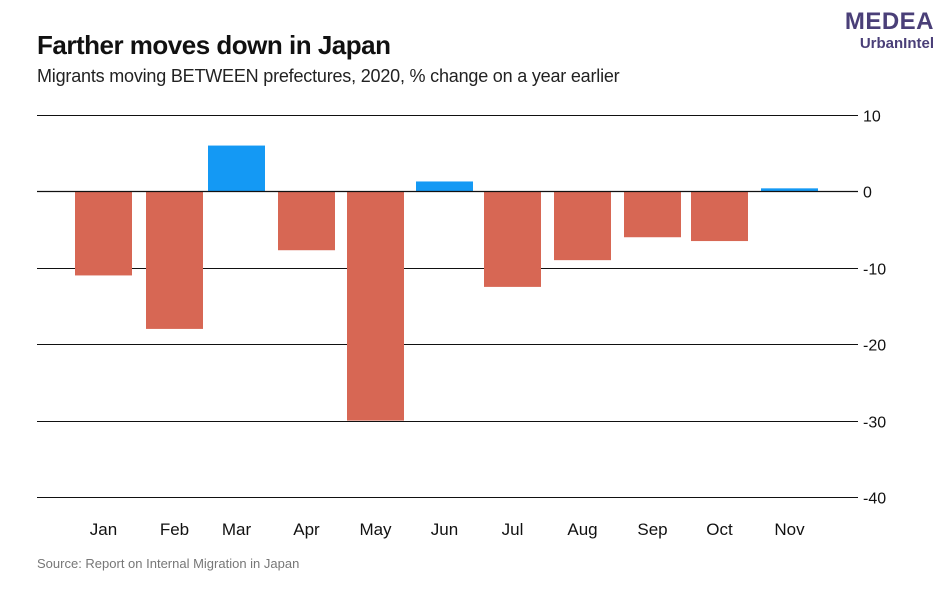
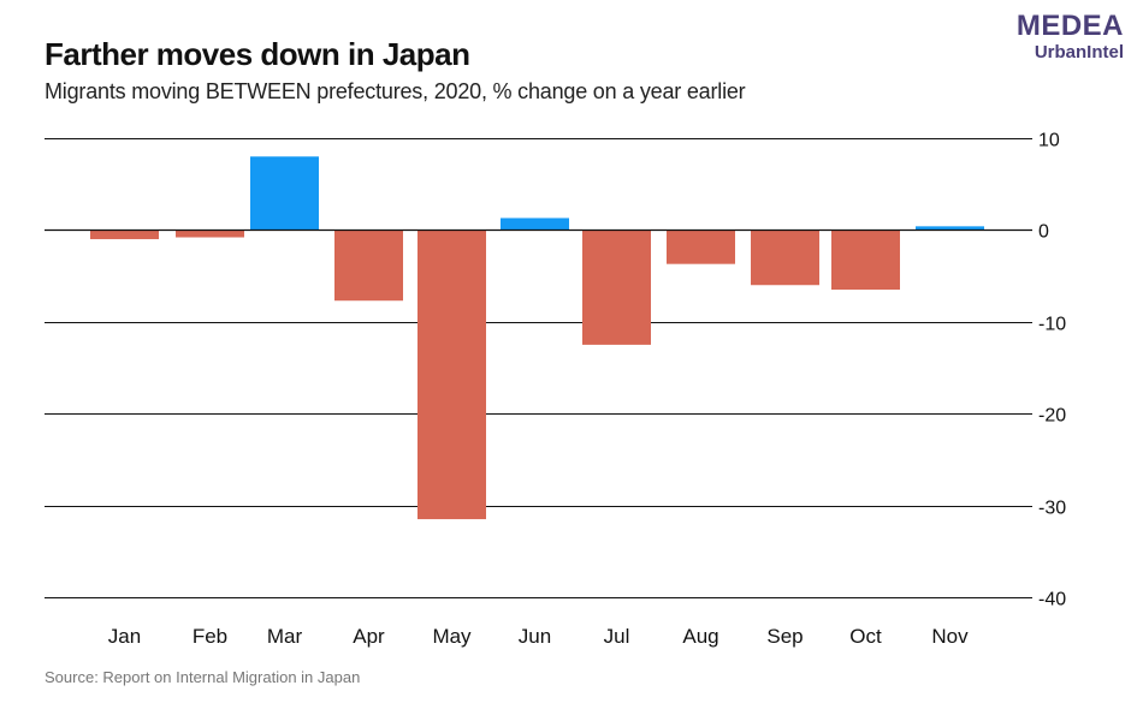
Jan: -11 -> -1
Feb: -18 -> -1
Mar: 6 -> 8
May: -30 -> -32
Aug: -9 -> -4
